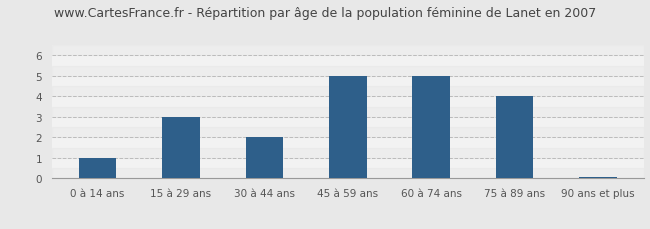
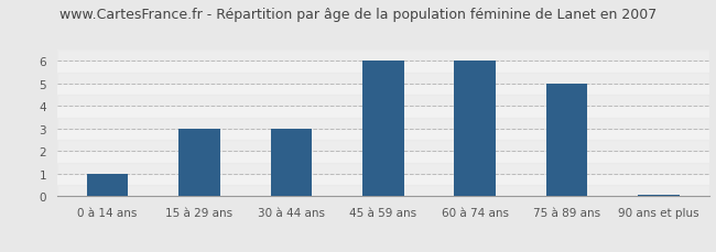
30 à 44 ans: 2.00 -> 3.00
45 à 59 ans: 5.00 -> 6.00
60 à 74 ans: 5.00 -> 6.00
75 à 89 ans: 4.00 -> 5.00
